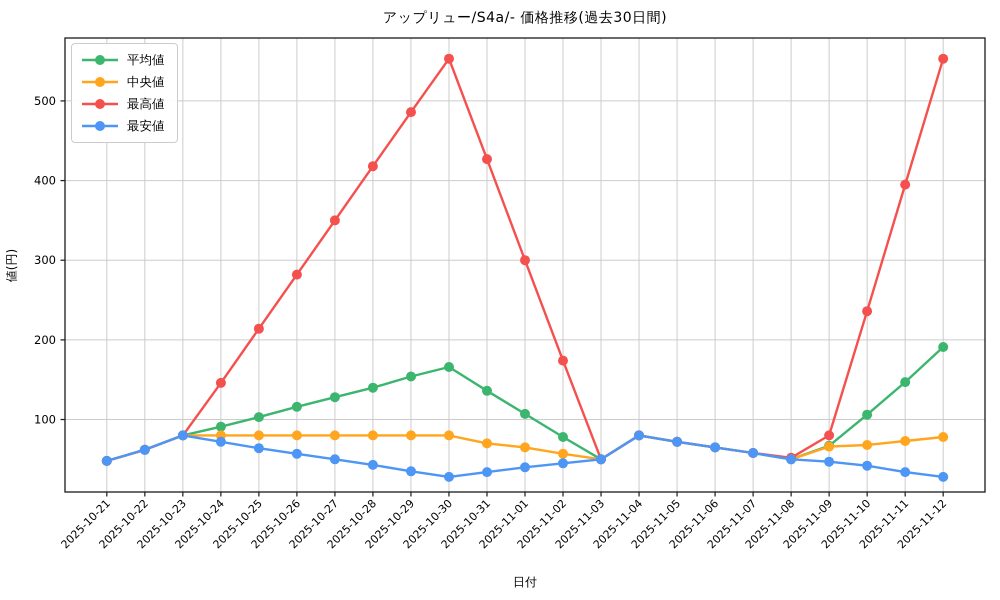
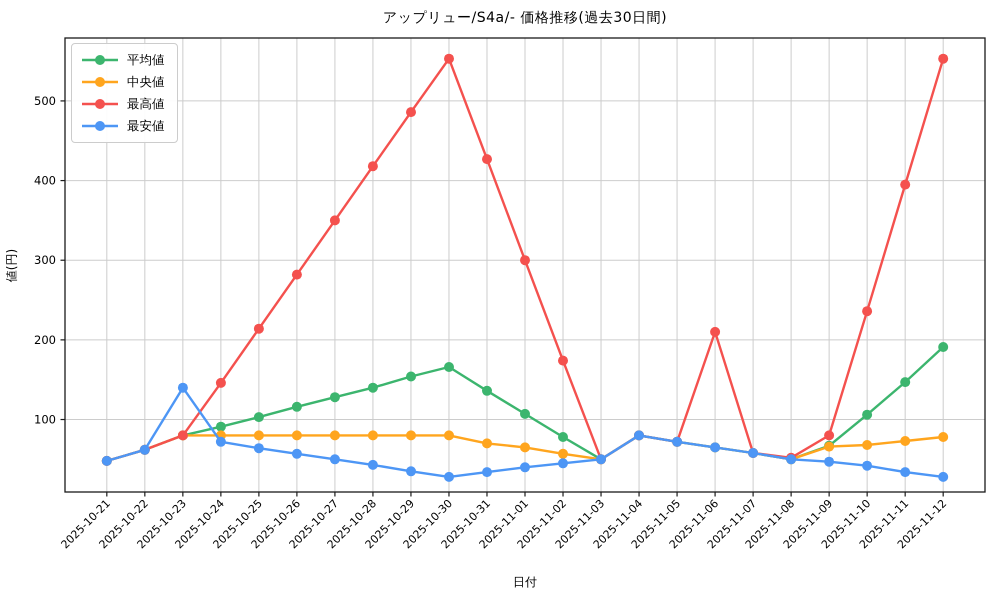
最安値/2025-10-23: 80 -> 140
最高値/2025-11-06: 60 -> 210
